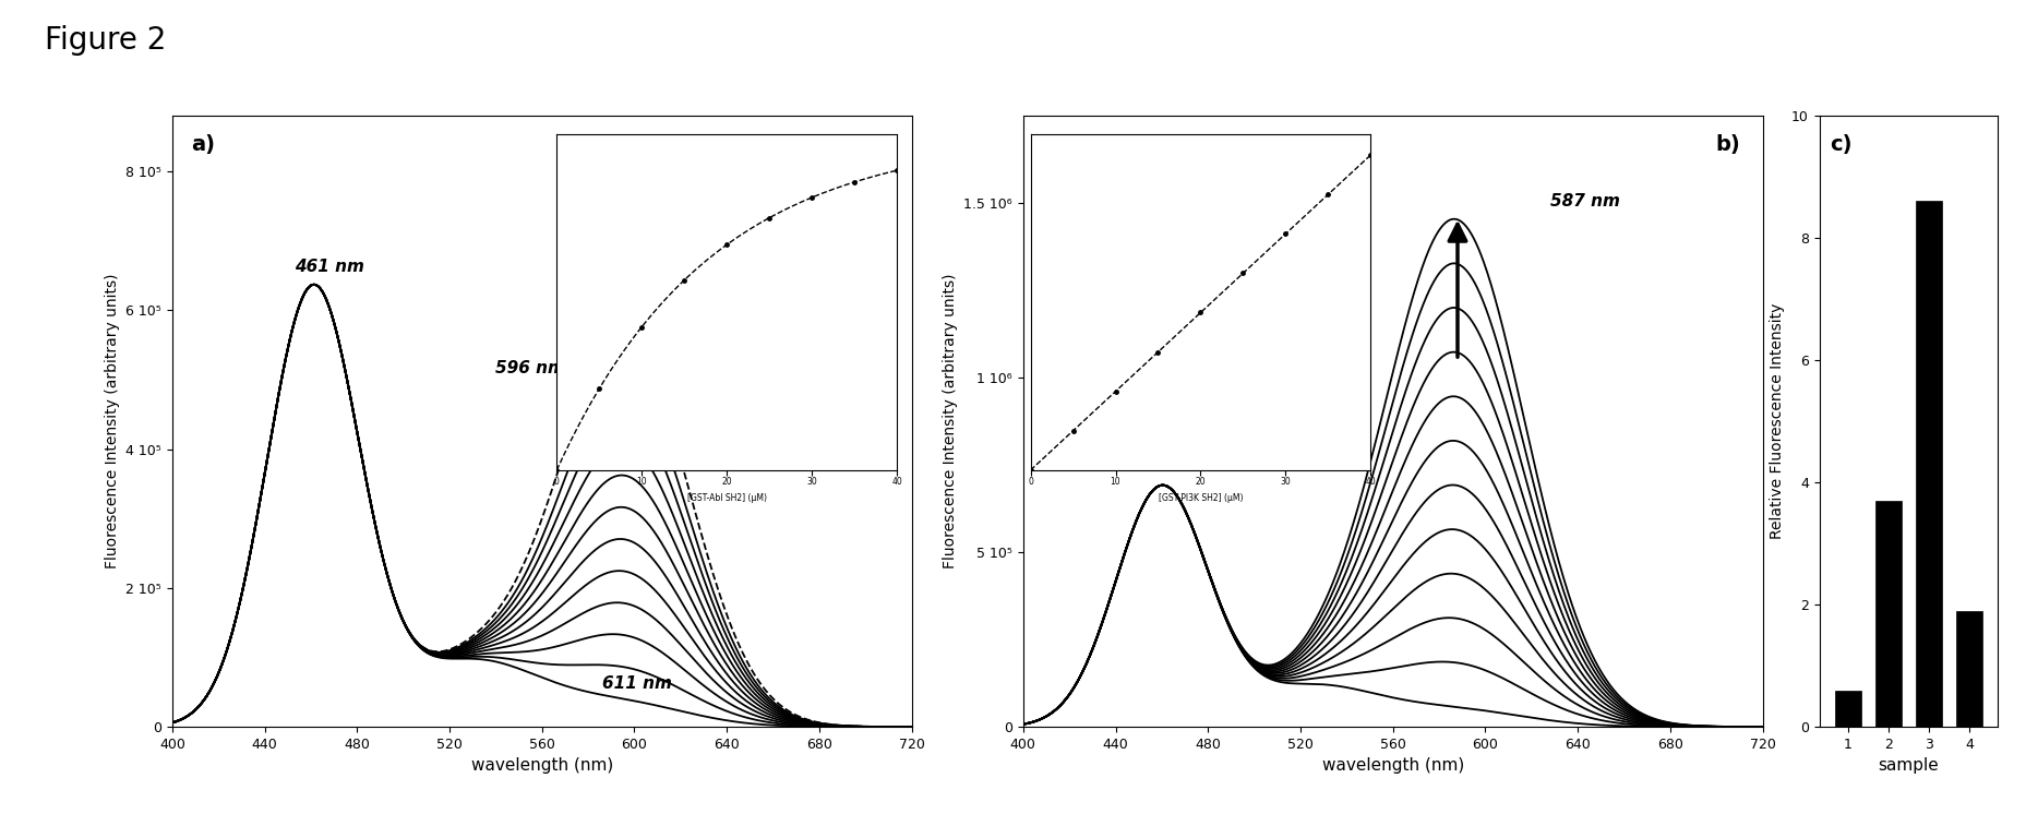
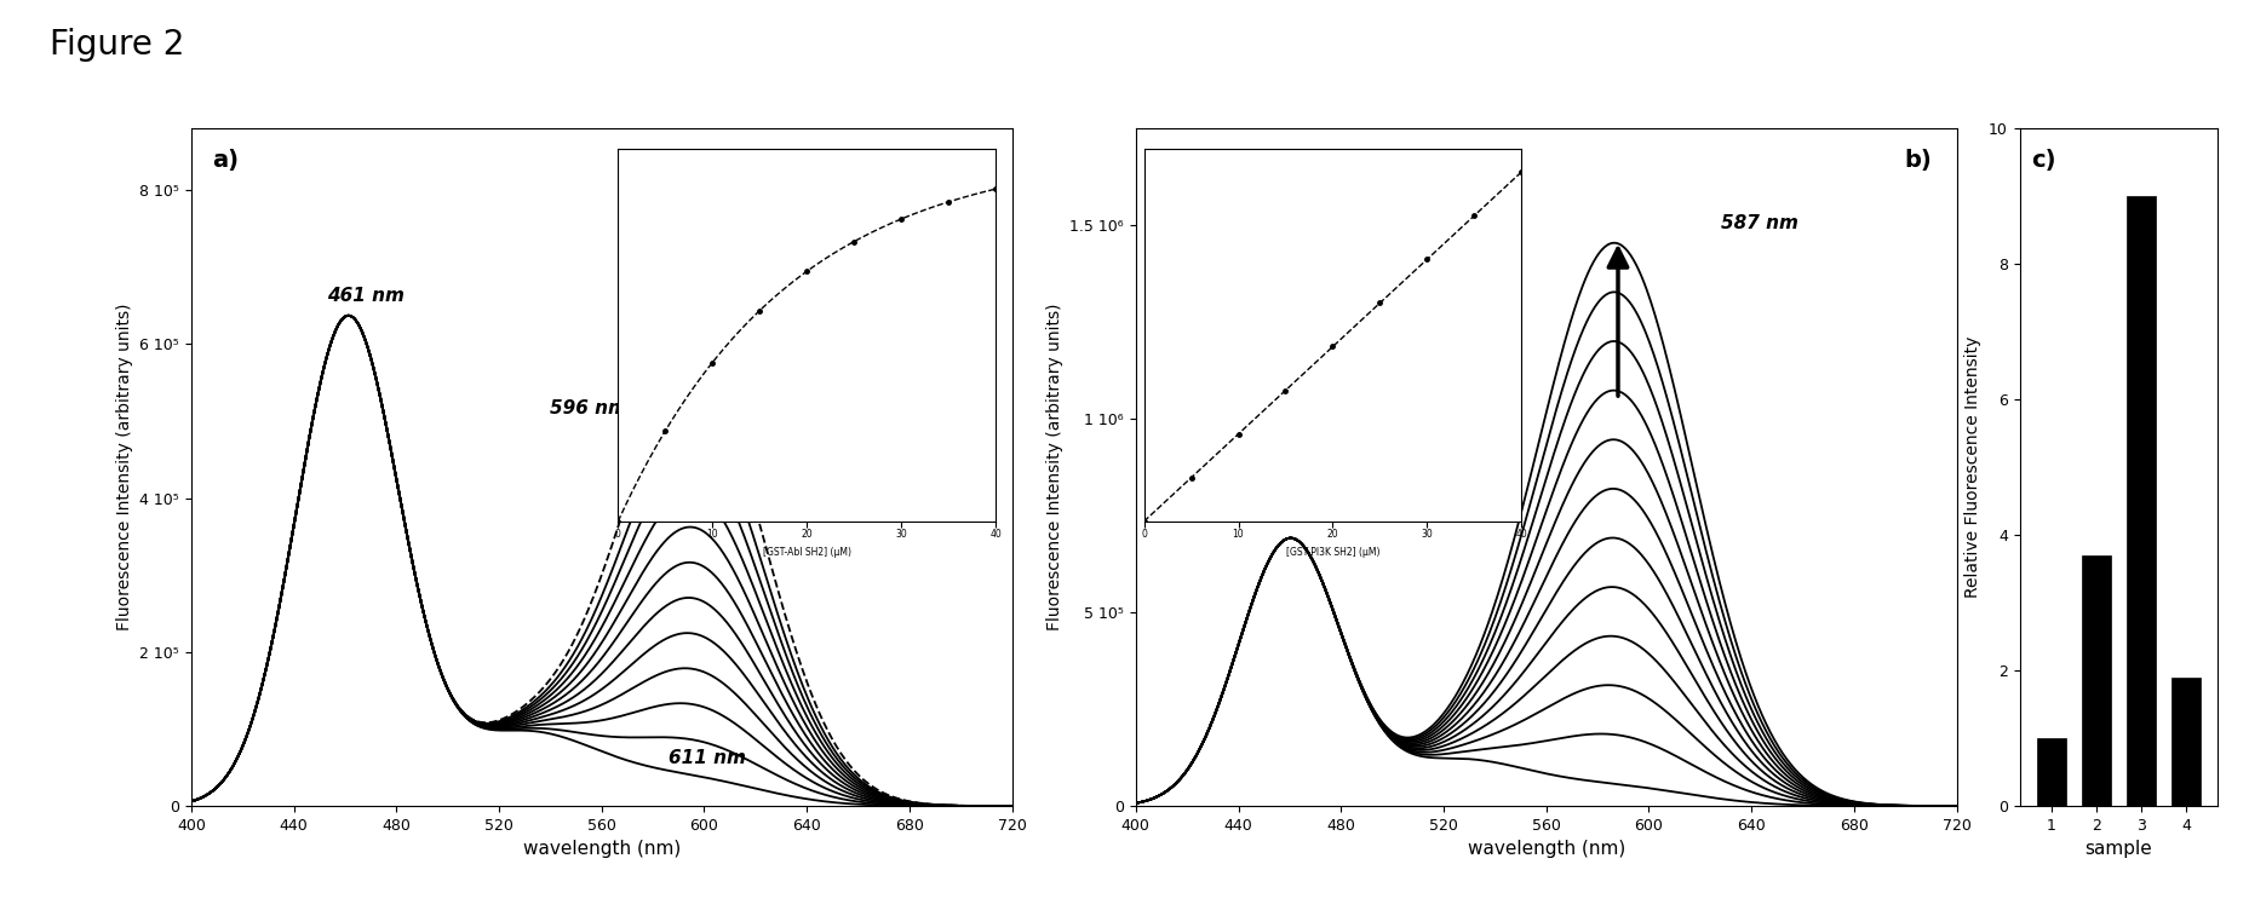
1: 0.6 -> 1.0
3: 8.6 -> 9.0
